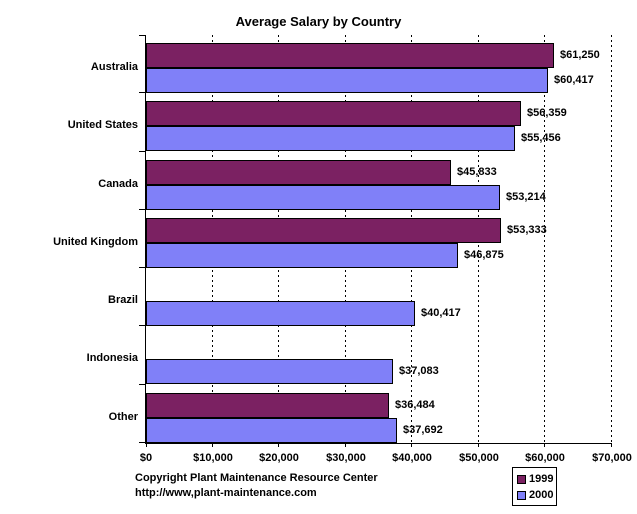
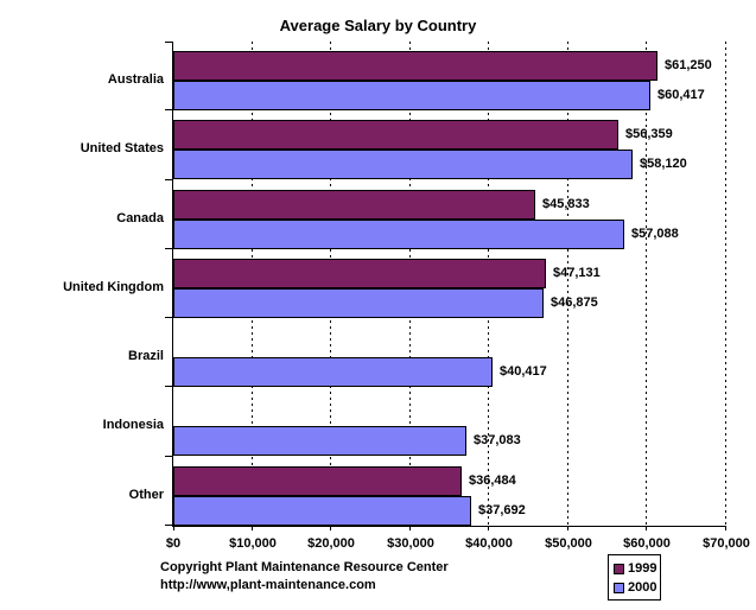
2000/United States: $55,456 -> $58,120
2000/Canada: $53,214 -> $57,088
1999/United Kingdom: $53,333 -> $47,131
